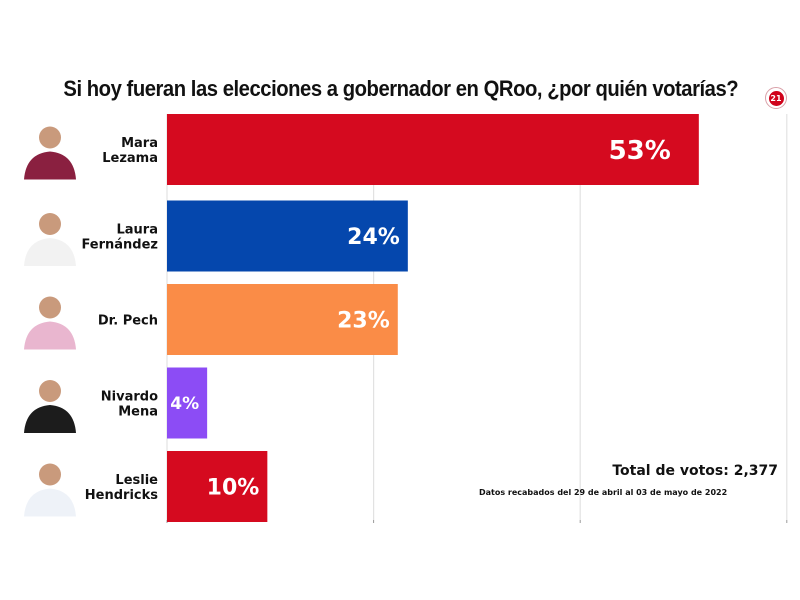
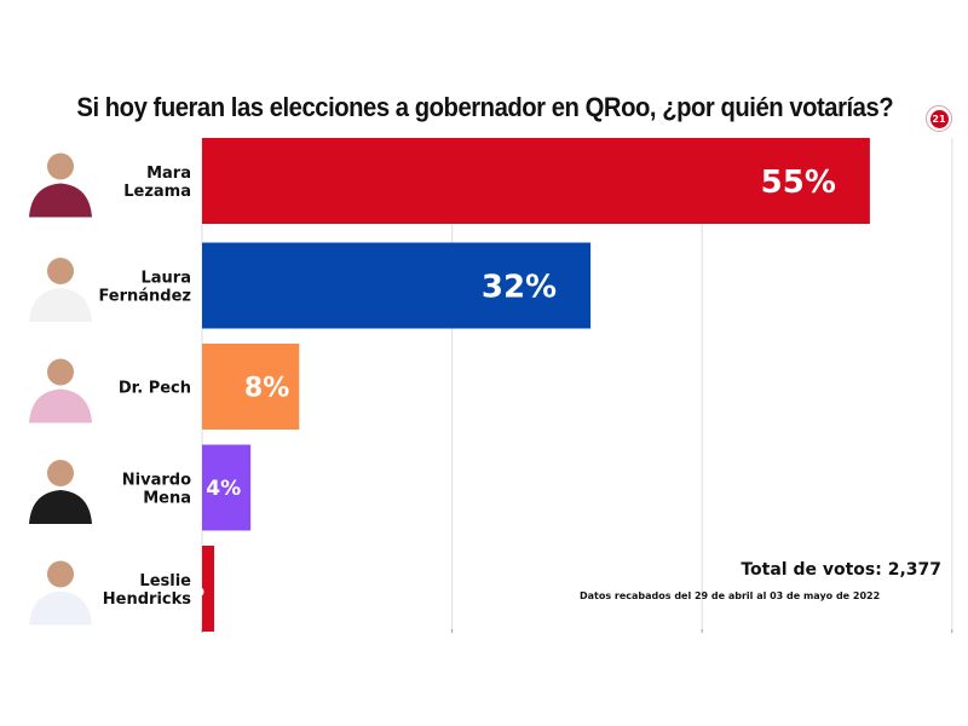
Mara Lezama: 53% -> 55%
Laura Fernández: 24% -> 32%
Dr. Pech: 23% -> 8%
Leslie Hendricks: 10% -> 1%
